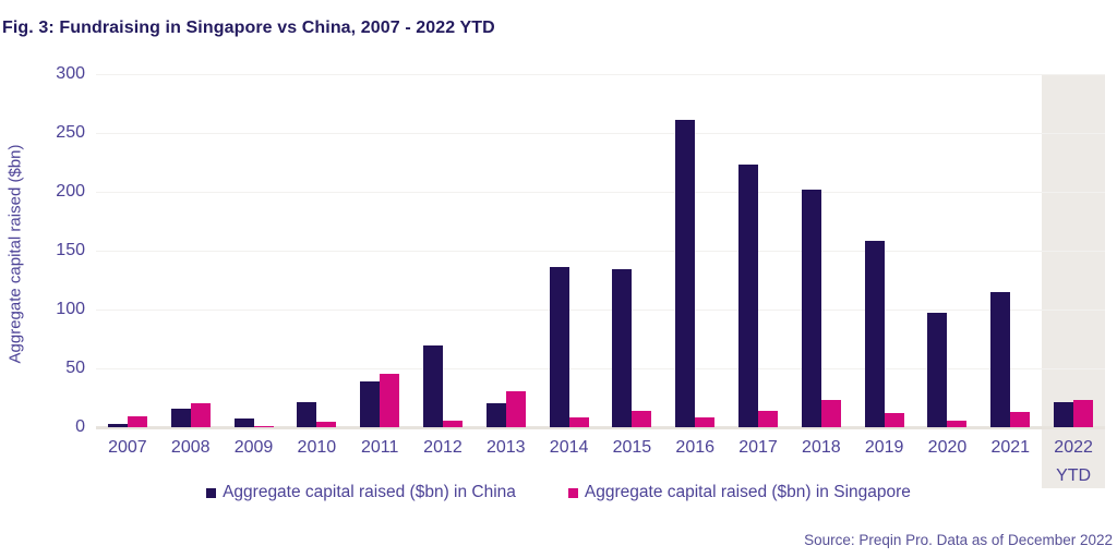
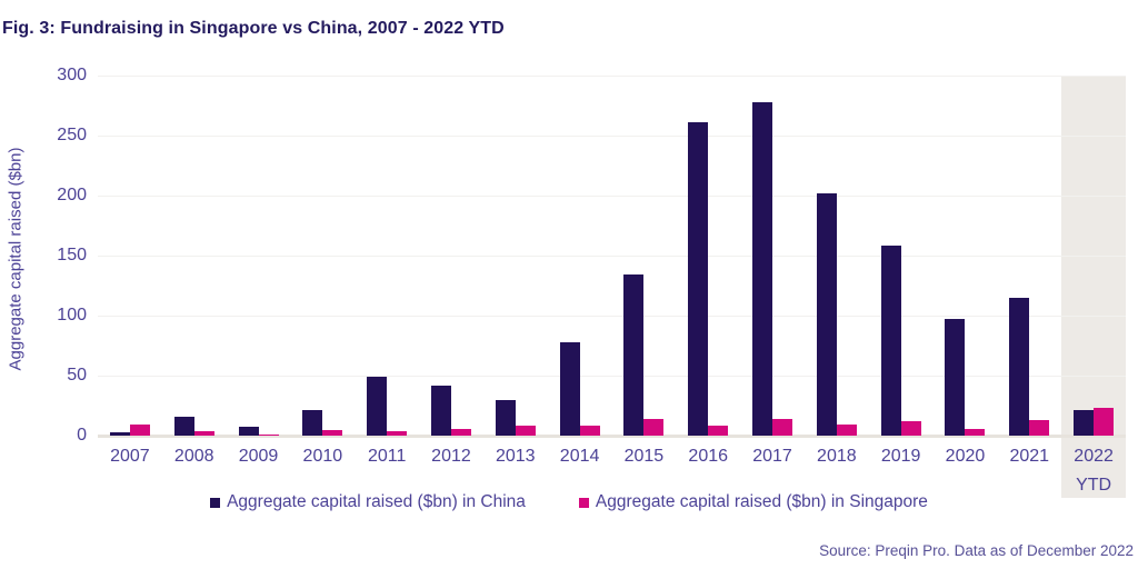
Aggregate capital raised ($bn) in Singapore/2008: 20 -> 4
Aggregate capital raised ($bn) in China/2011: 39 -> 49
Aggregate capital raised ($bn) in Singapore/2011: 45 -> 4
Aggregate capital raised ($bn) in China/2012: 69 -> 42
Aggregate capital raised ($bn) in China/2013: 20 -> 30
Aggregate capital raised ($bn) in Singapore/2013: 31 -> 8
Aggregate capital raised ($bn) in China/2014: 136 -> 78
Aggregate capital raised ($bn) in China/2017: 223 -> 278
Aggregate capital raised ($bn) in Singapore/2018: 23 -> 9
